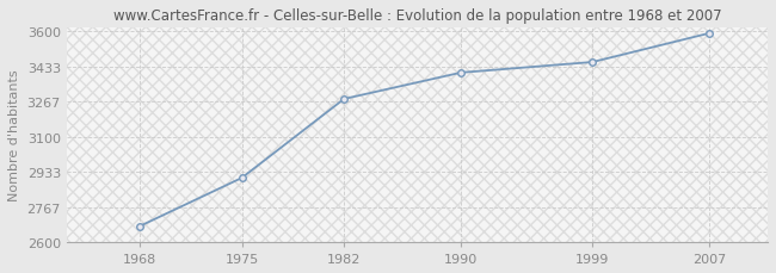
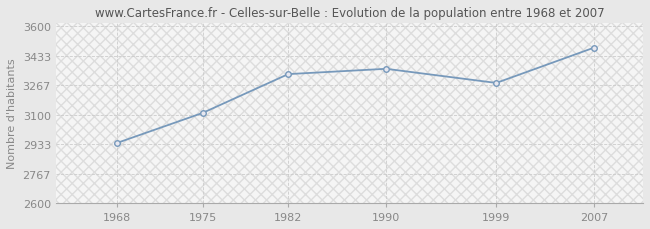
1968: 2680 -> 2940
1975: 2900 -> 3110
1982: 3280 -> 3330
1990: 3400 -> 3360
1999: 3460 -> 3280
2007: 3590 -> 3480
